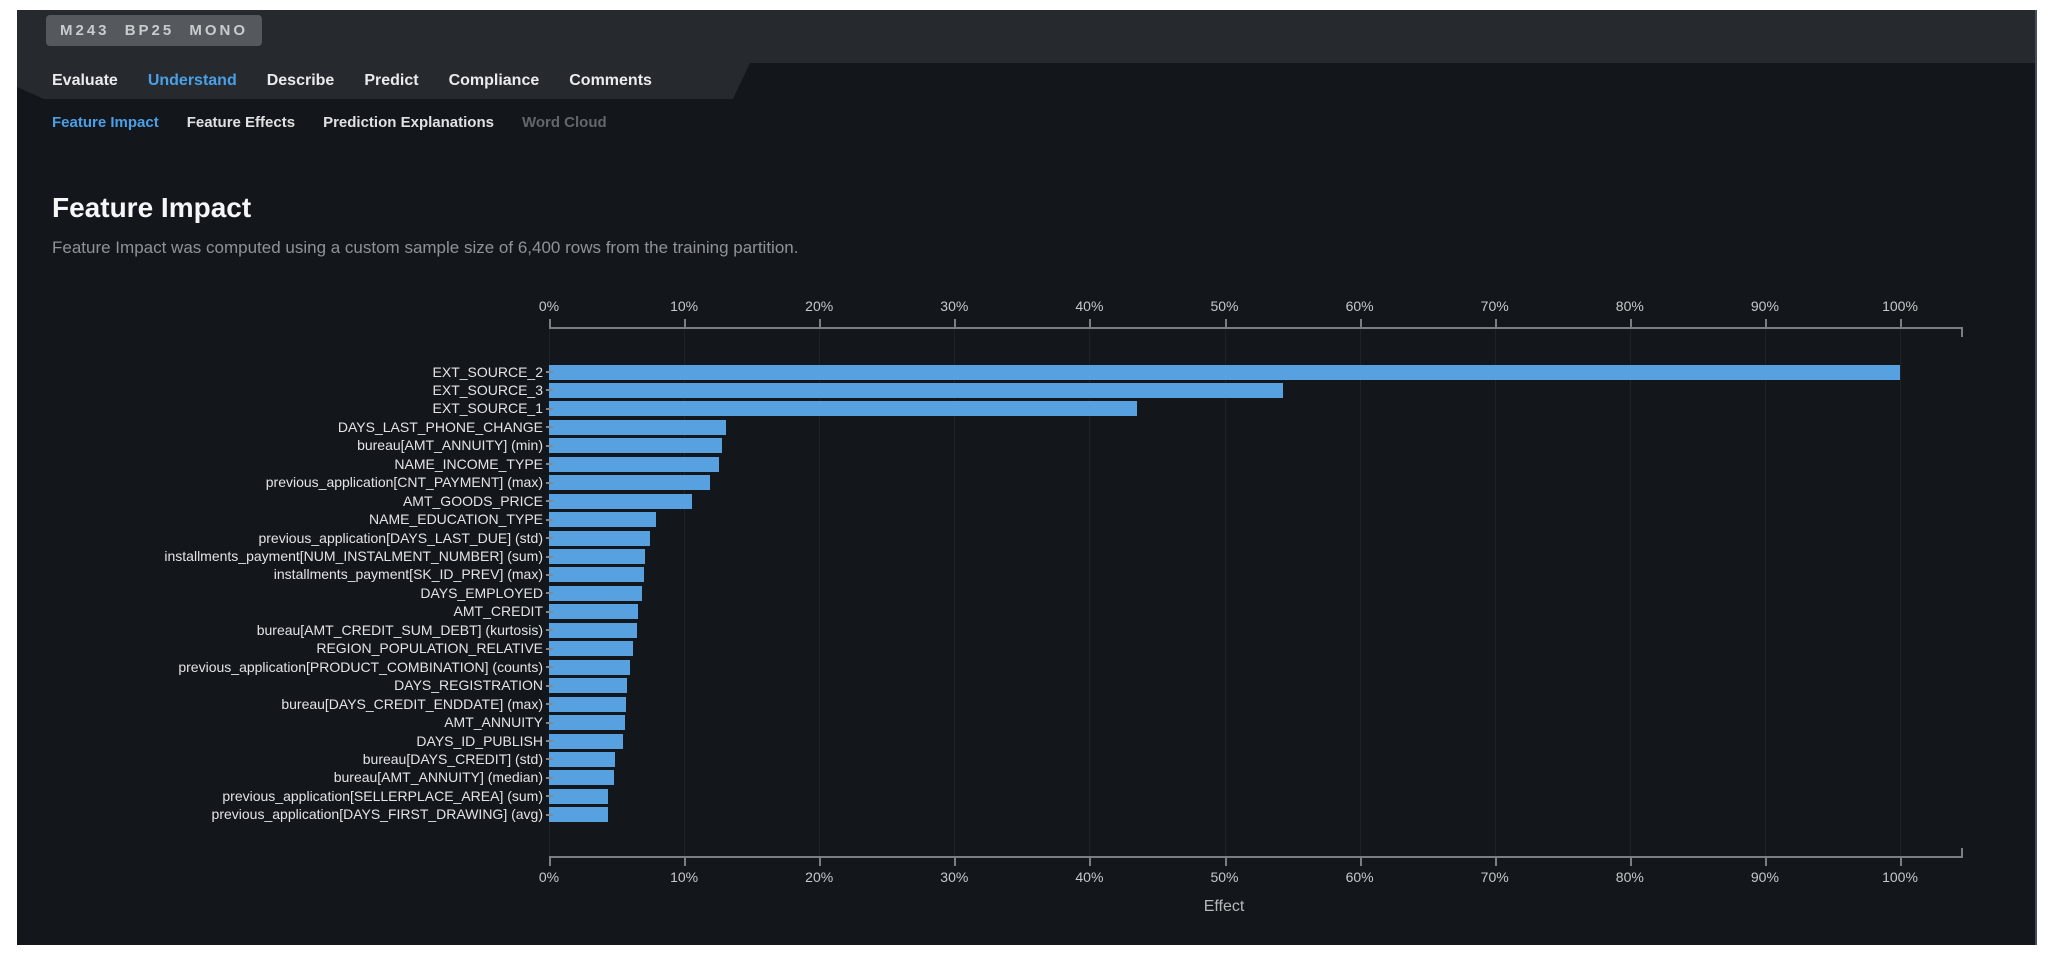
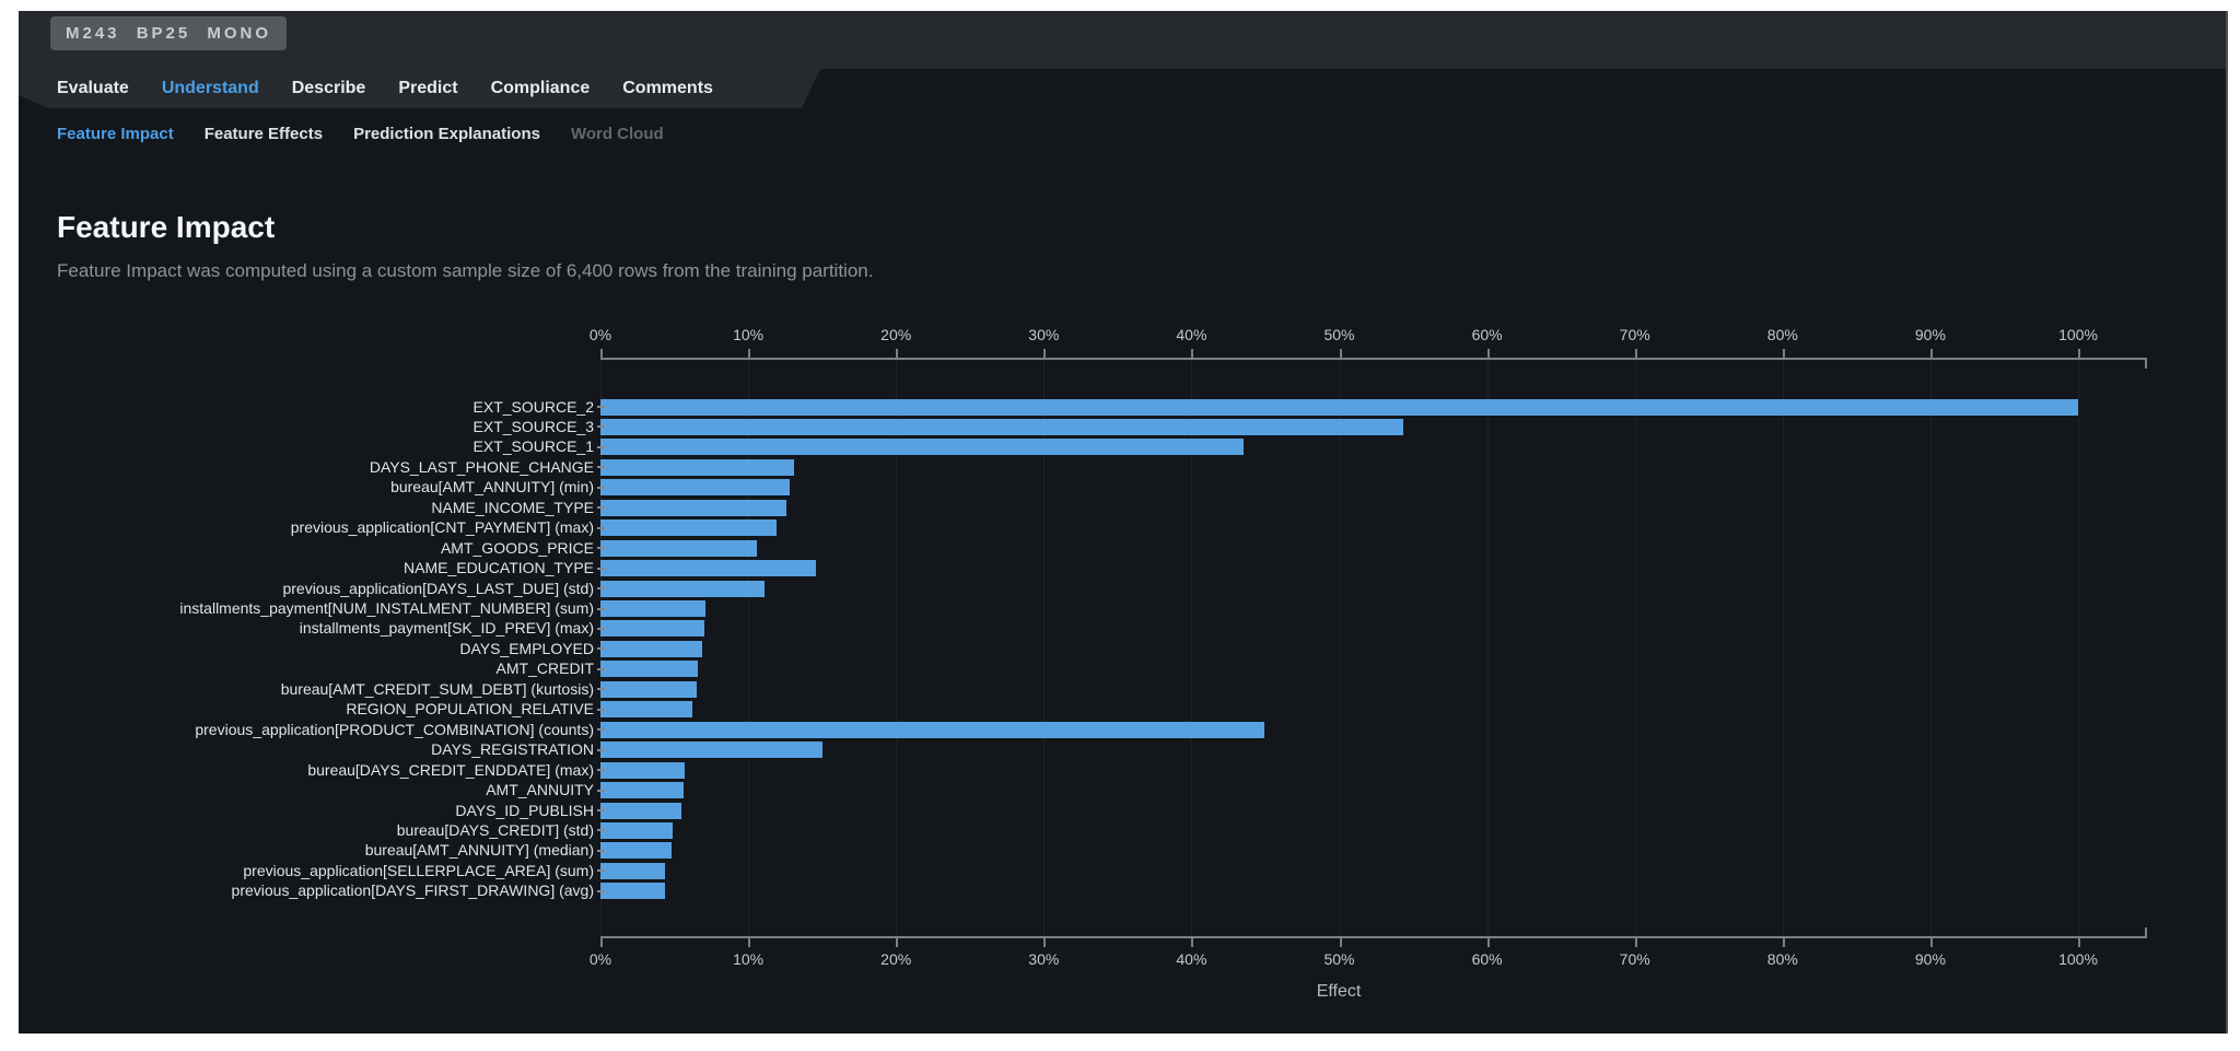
NAME_EDUCATION_TYPE: 7.9% -> 14.6%
previous_application[DAYS_LAST_DUE] (std): 7.5% -> 11.1%
previous_application[PRODUCT_COMBINATION] (counts): 6.0% -> 44.9%
DAYS_REGISTRATION: 5.8% -> 15.0%
